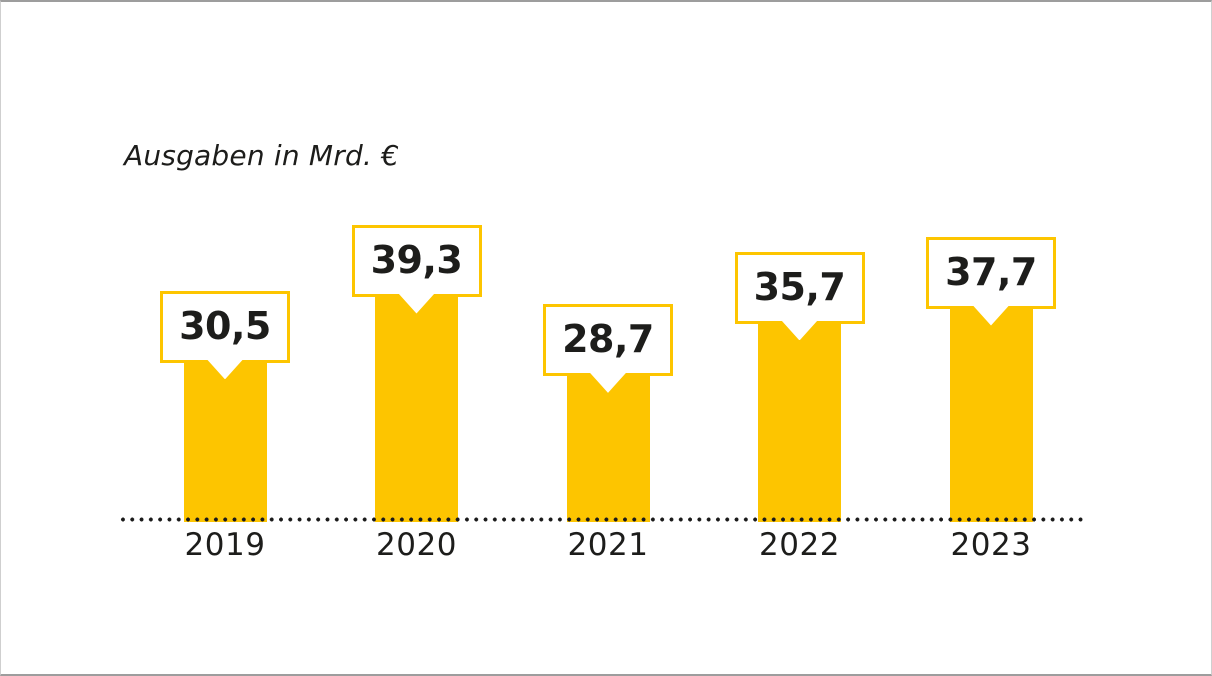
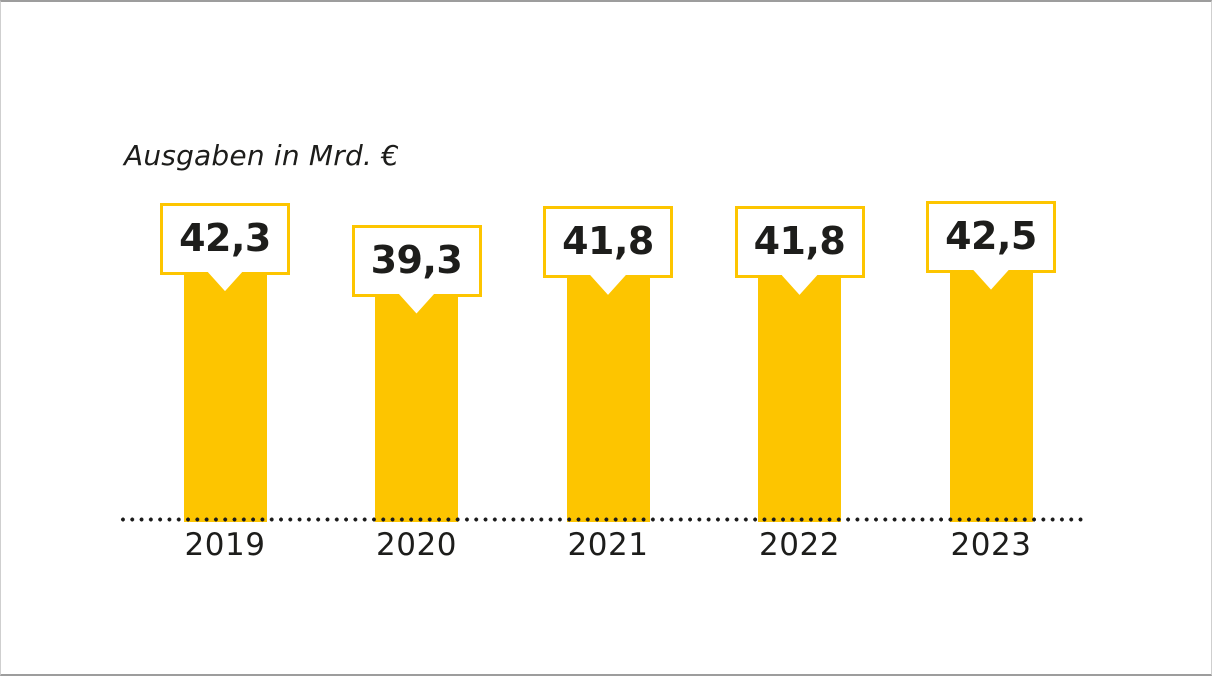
2019: 30,5 -> 42,3
2021: 28,7 -> 41,8
2022: 35,7 -> 41,8
2023: 37,7 -> 42,5
